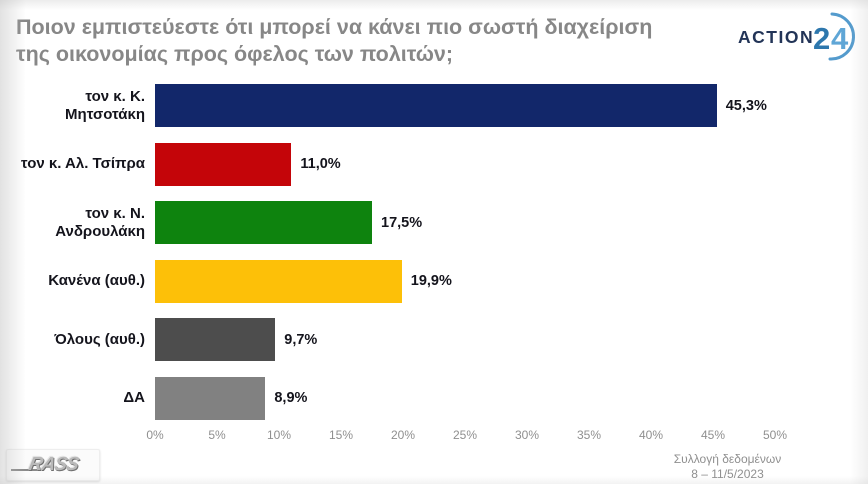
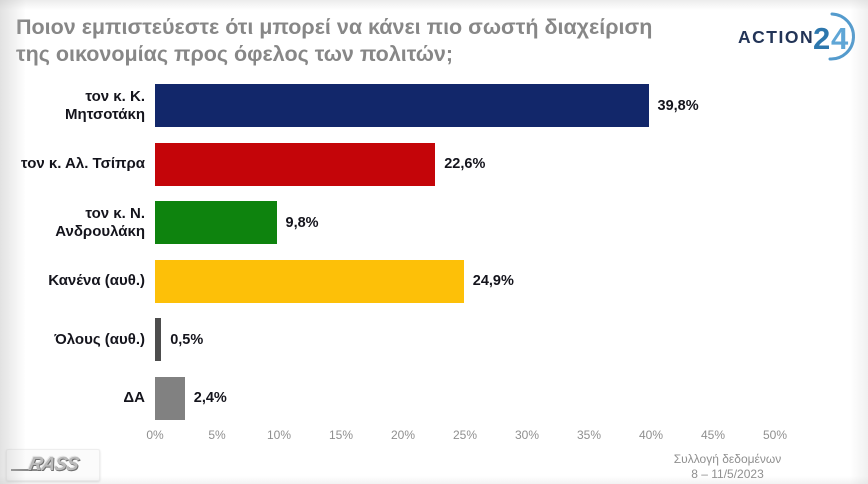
τον κ. Κ. Μητσοτάκη: 45,3% -> 39,8%
τον κ. Αλ. Τσίπρα: 11,0% -> 22,6%
τον κ. Ν. Ανδρουλάκη: 17,5% -> 9,8%
Κανένα (αυθ.): 19,9% -> 24,9%
Όλους (αυθ.): 9,7% -> 0,5%
ΔΑ: 8,9% -> 2,4%
